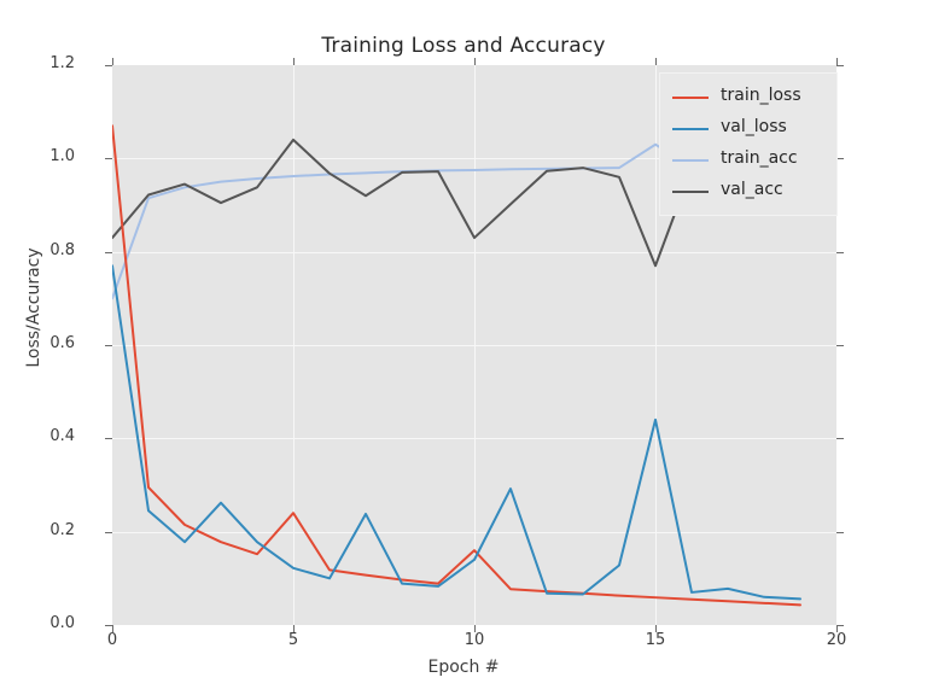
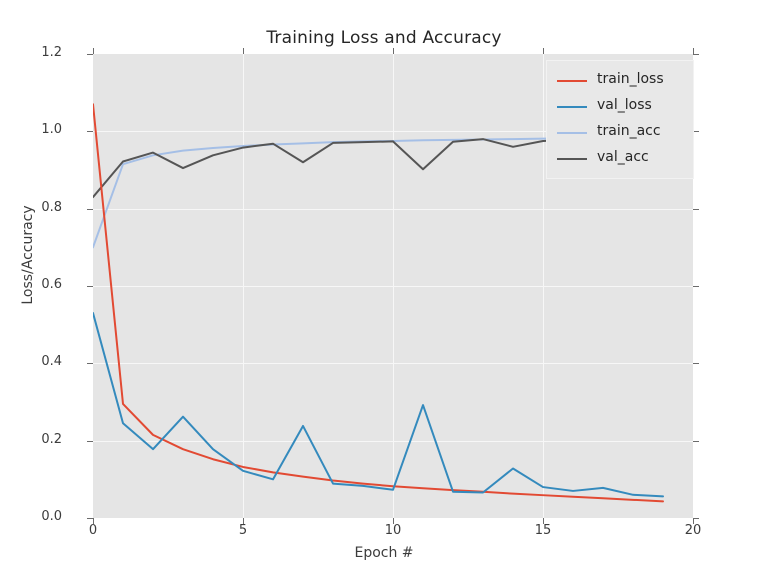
val_loss/0: 0.77 -> 0.53
train_loss/5: 0.24 -> 0.13
val_acc/5: 1.04 -> 0.96
train_loss/10: 0.16 -> 0.08
val_loss/10: 0.14 -> 0.07
val_acc/10: 0.83 -> 0.97
val_loss/15: 0.44 -> 0.08
train_acc/15: 1.03 -> 0.98
val_acc/15: 0.77 -> 0.97
